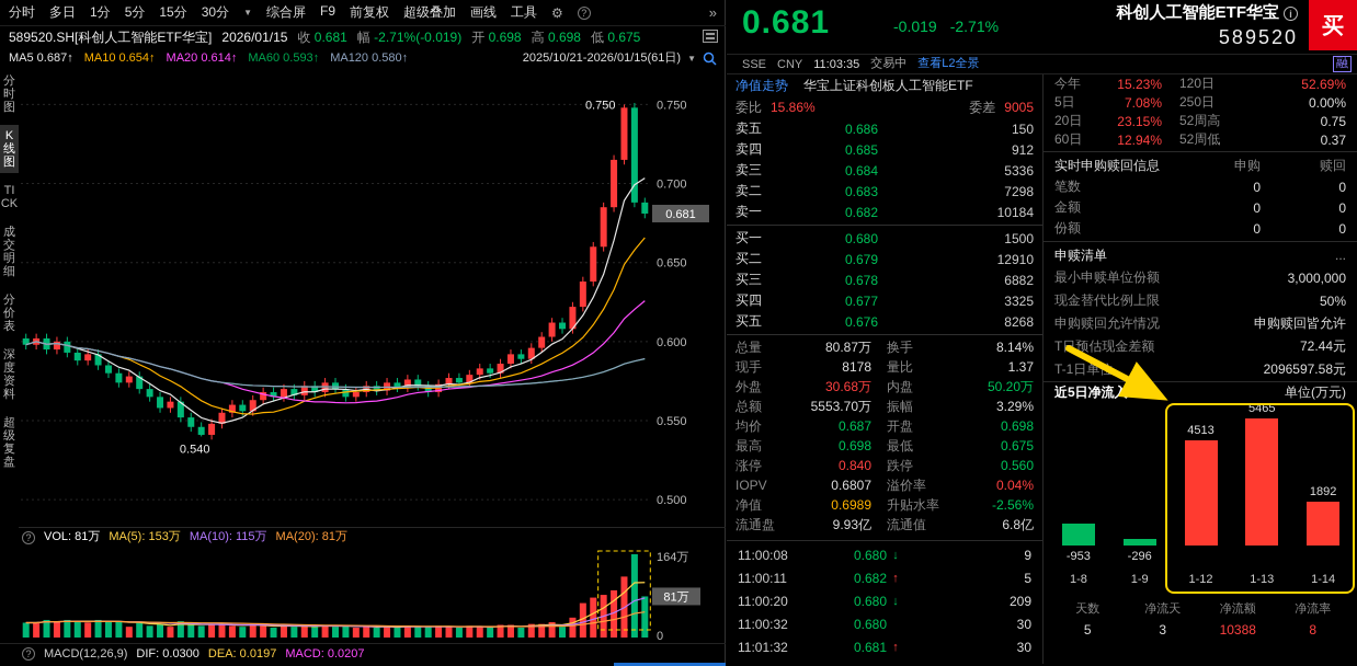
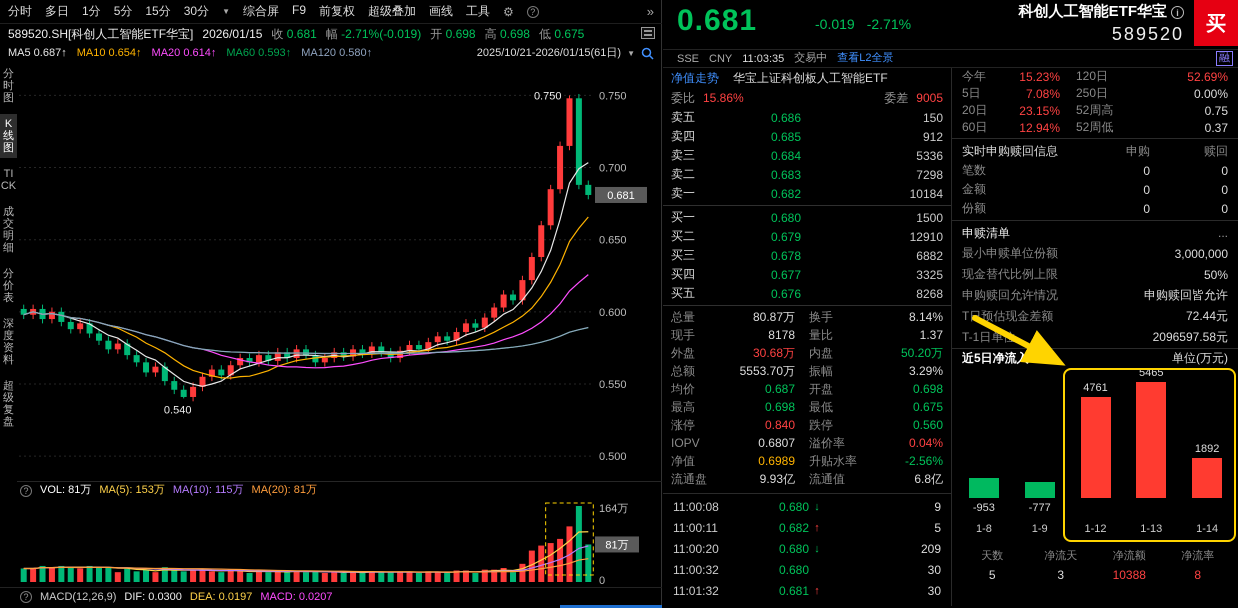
近5日净流入/1-9: -296 -> -777
近5日净流入/1-12: 4513 -> 4761
